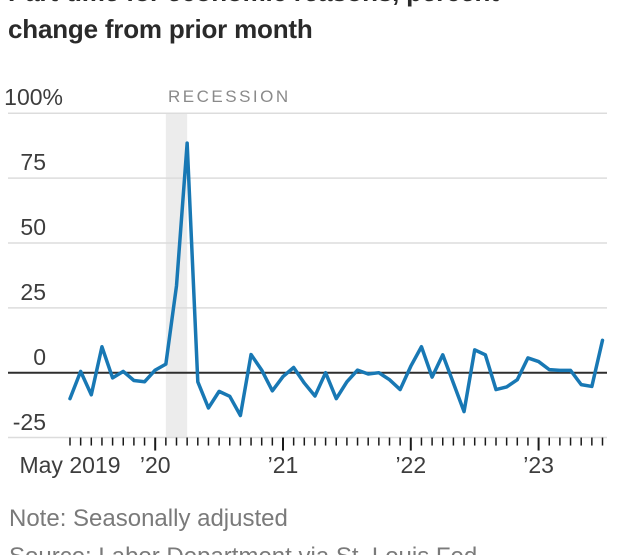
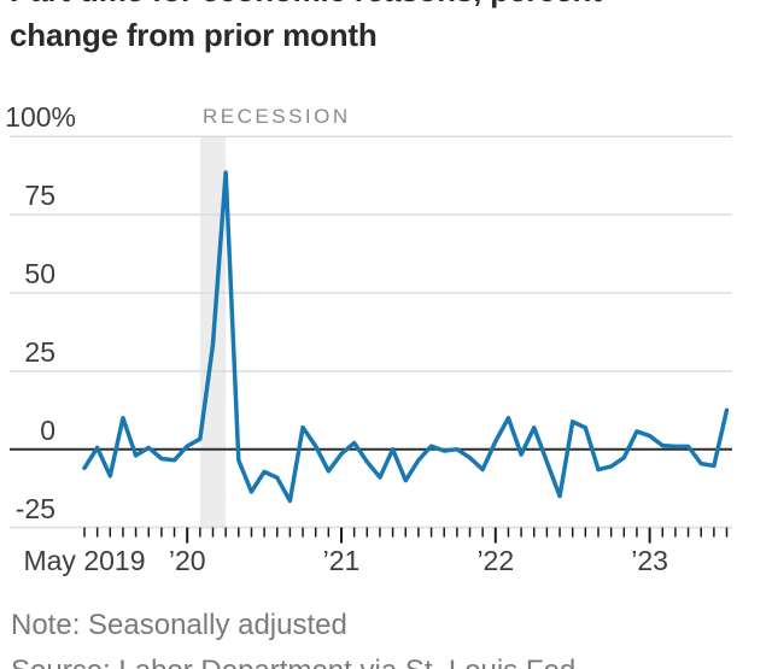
May 2019: -10 -> -6
